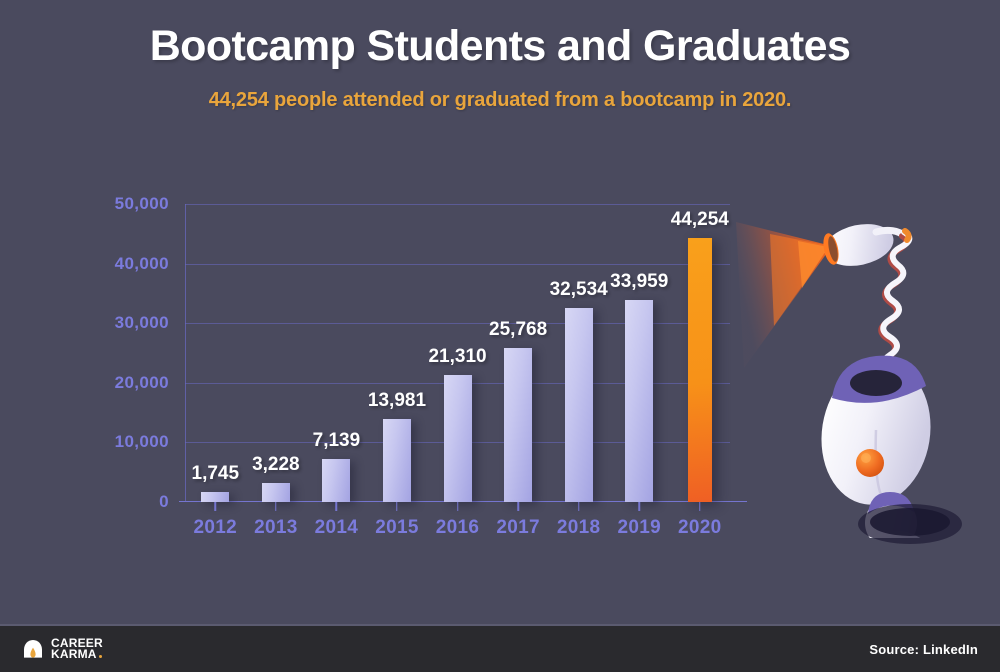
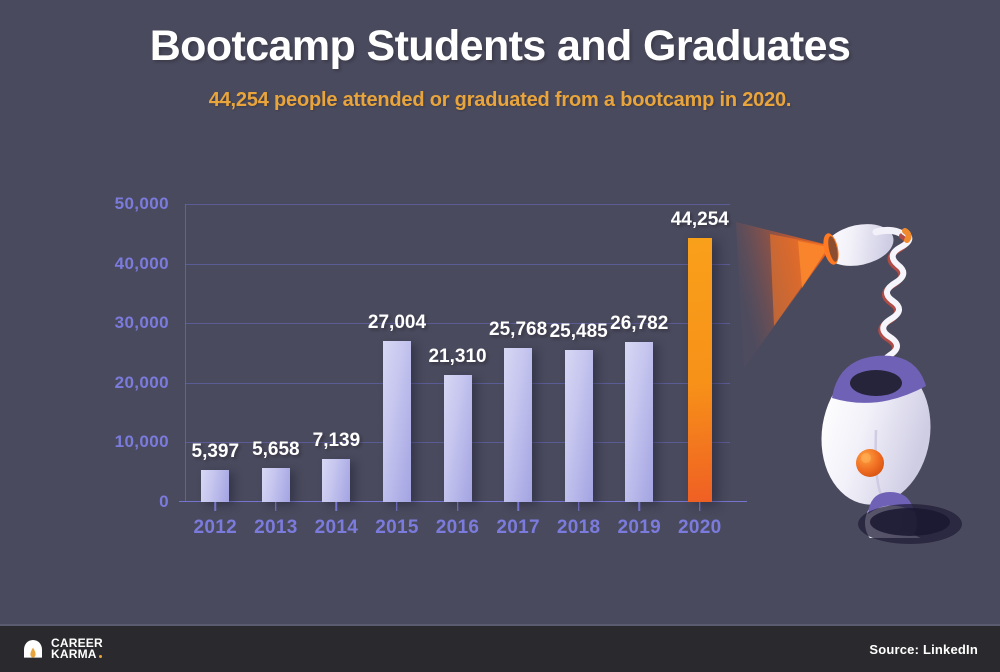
2012: 1,745 -> 5,397
2013: 3,228 -> 5,658
2015: 13,981 -> 27,004
2018: 32,534 -> 25,485
2019: 33,959 -> 26,782
